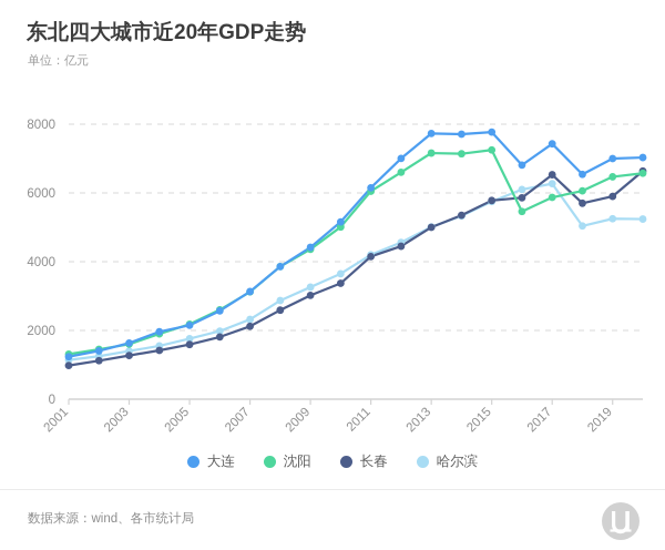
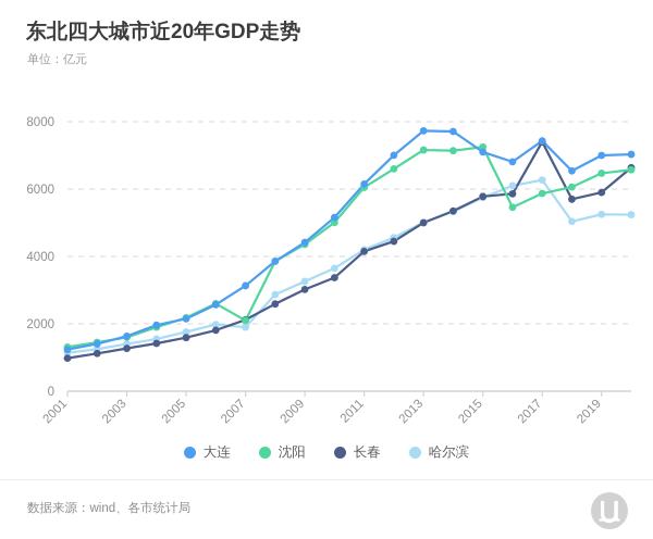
沈阳/2007: 3100 -> 2100
哈尔滨/2007: 2300 -> 1900
大连/2015: 7800 -> 7100
长春/2017: 6500 -> 7400
